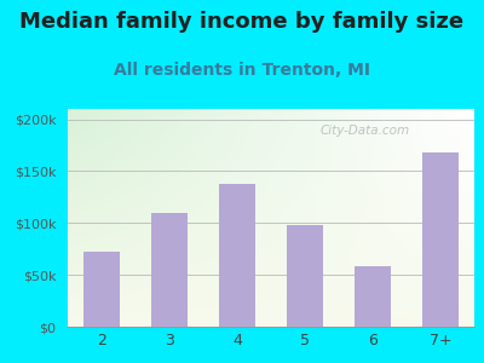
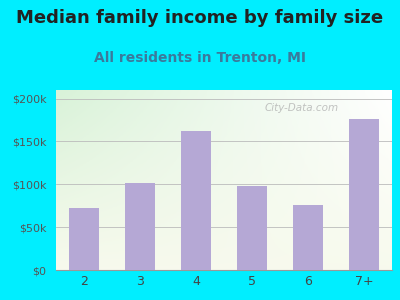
3: $110k -> $102k
4: $138k -> $162k
6: $58k -> $76k
7+: $168k -> $176k
